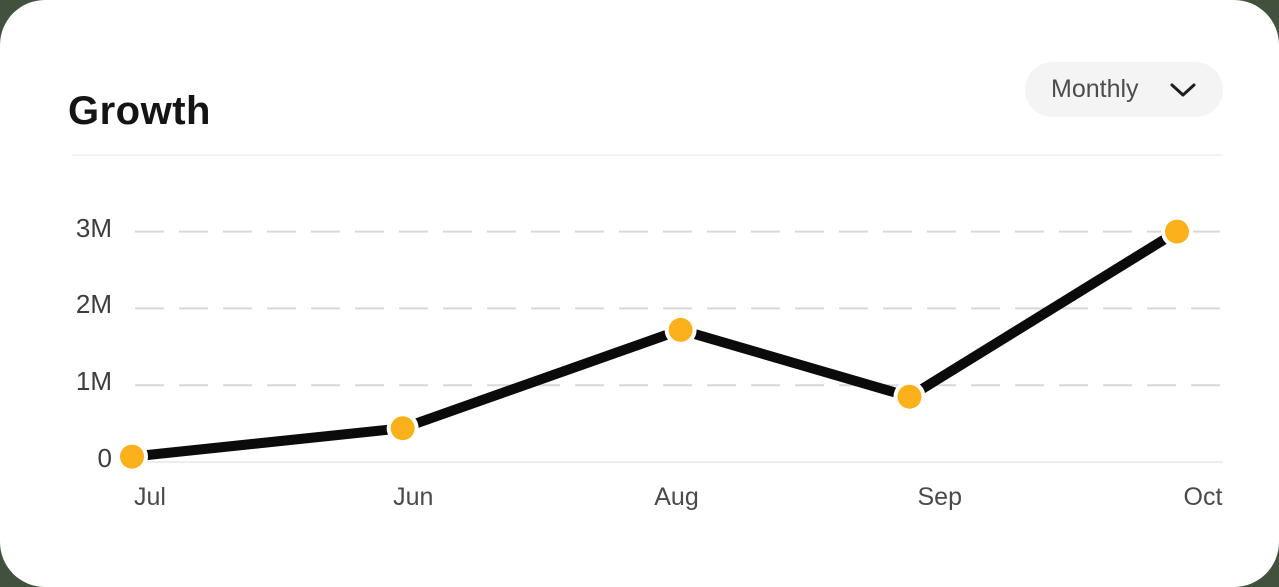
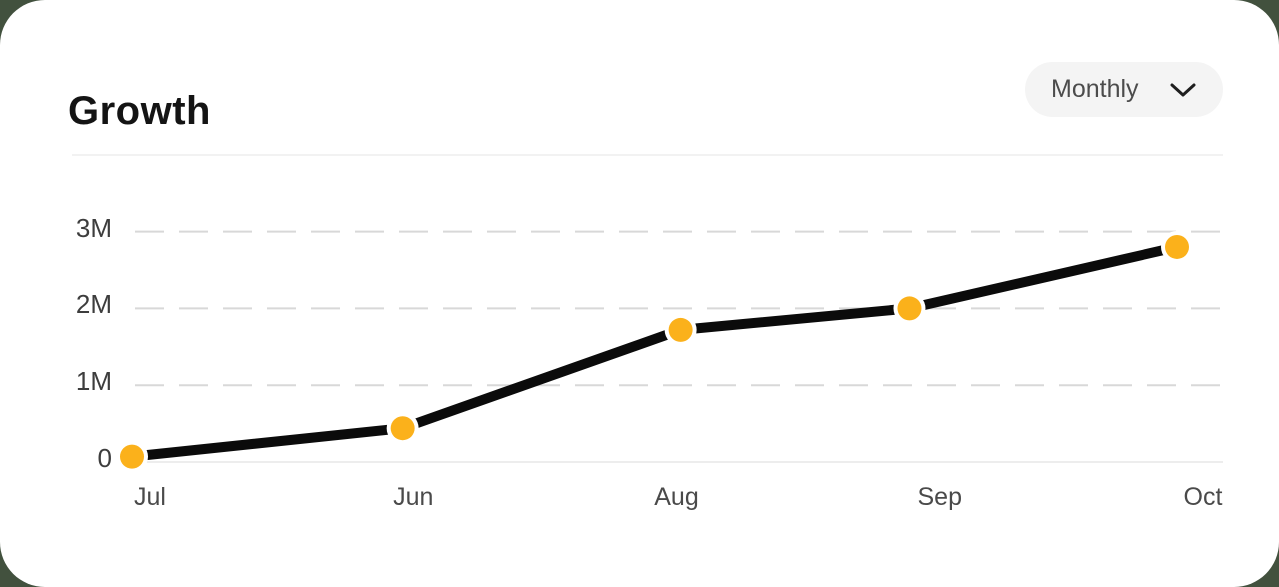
Sep: 0.8M -> 2.0M
Oct: 3.0M -> 2.8M
